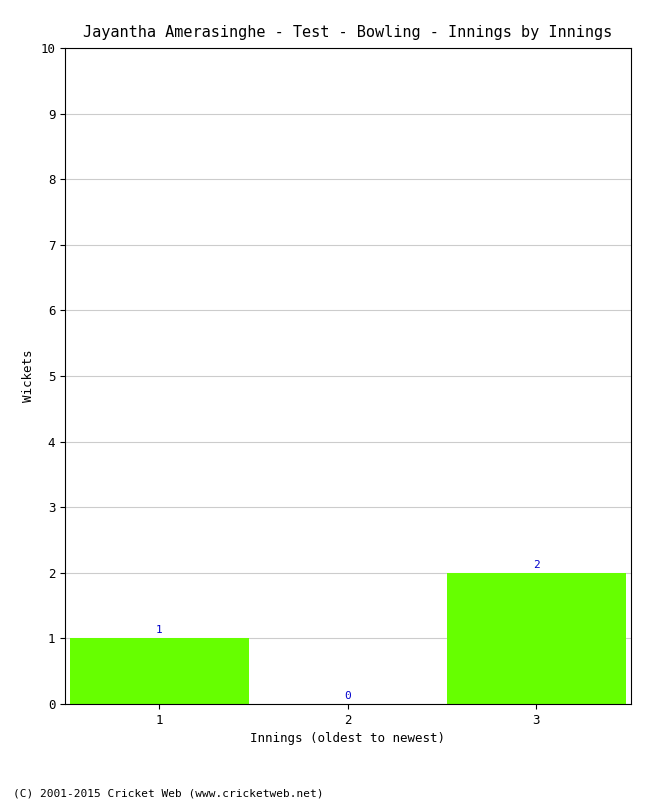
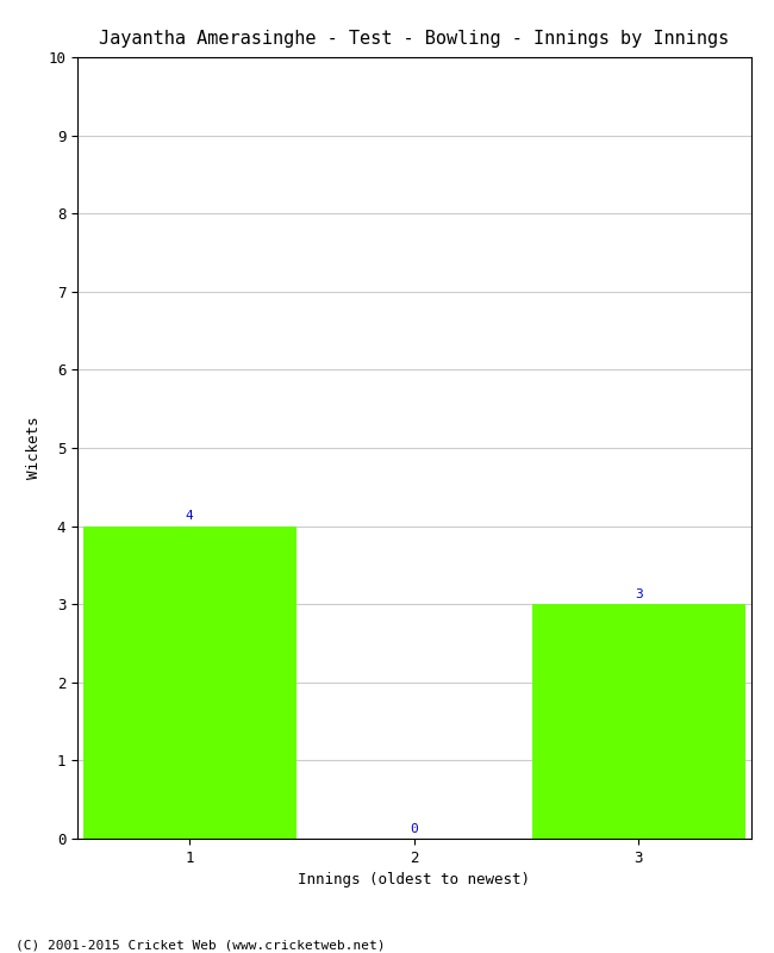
1: 1 -> 4
3: 2 -> 3
